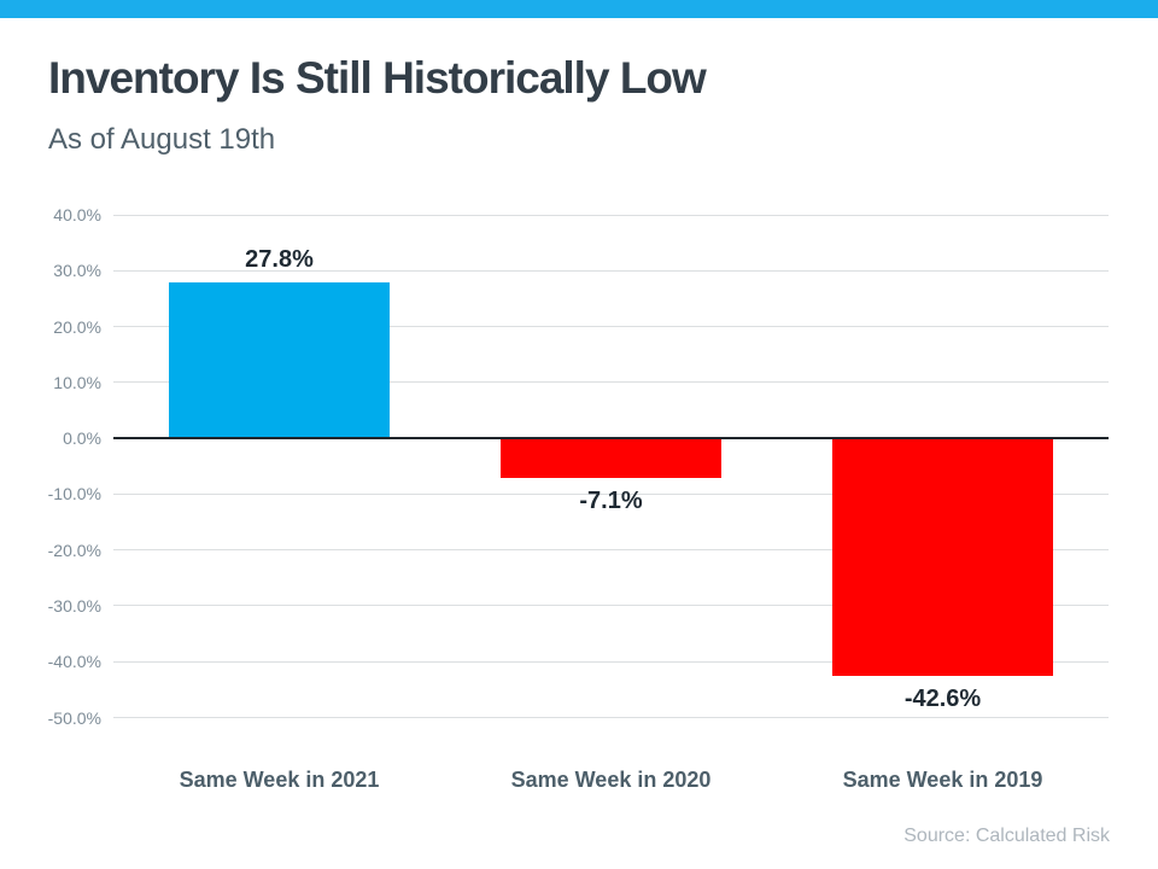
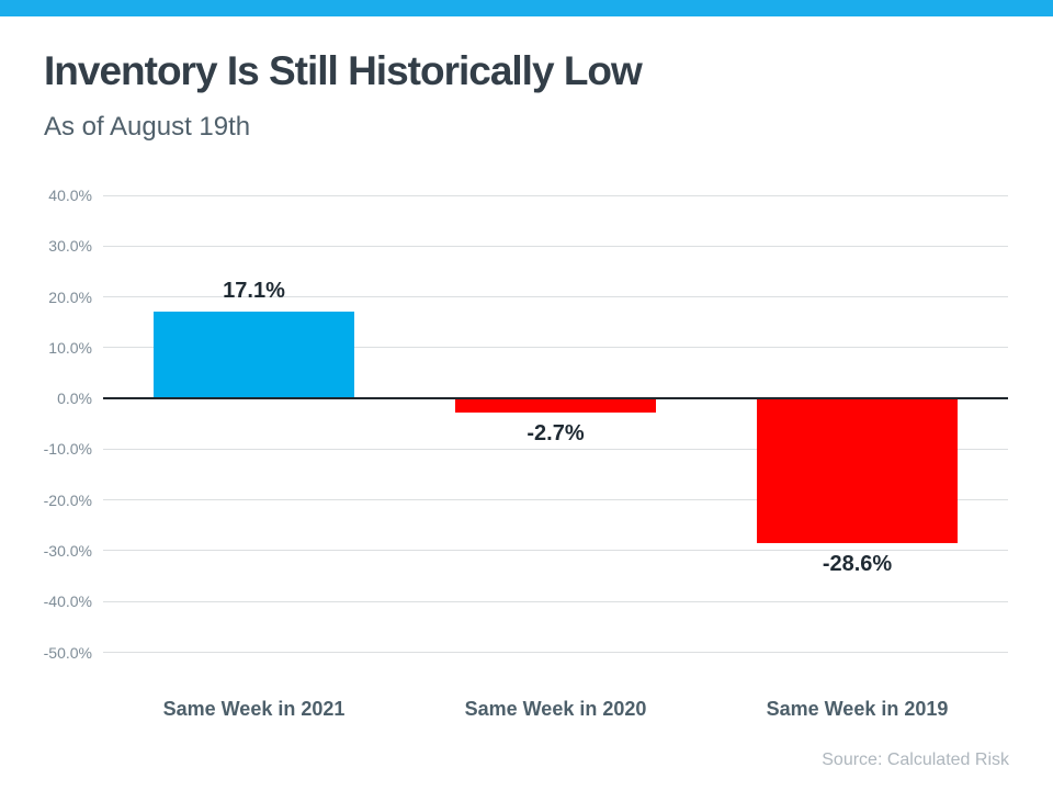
Same Week in 2021: 27.8% -> 17.1%
Same Week in 2020: -7.1% -> -2.7%
Same Week in 2019: -42.6% -> -28.6%
